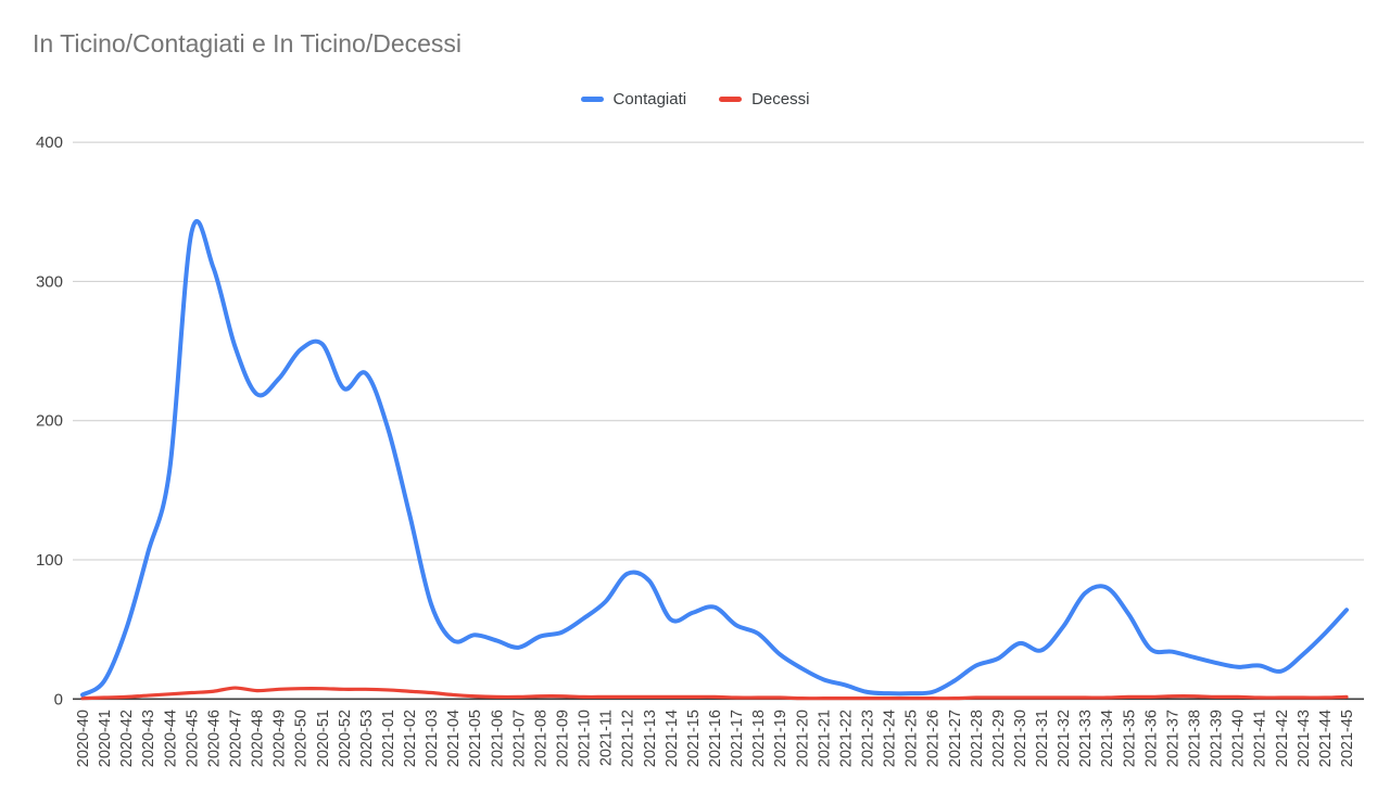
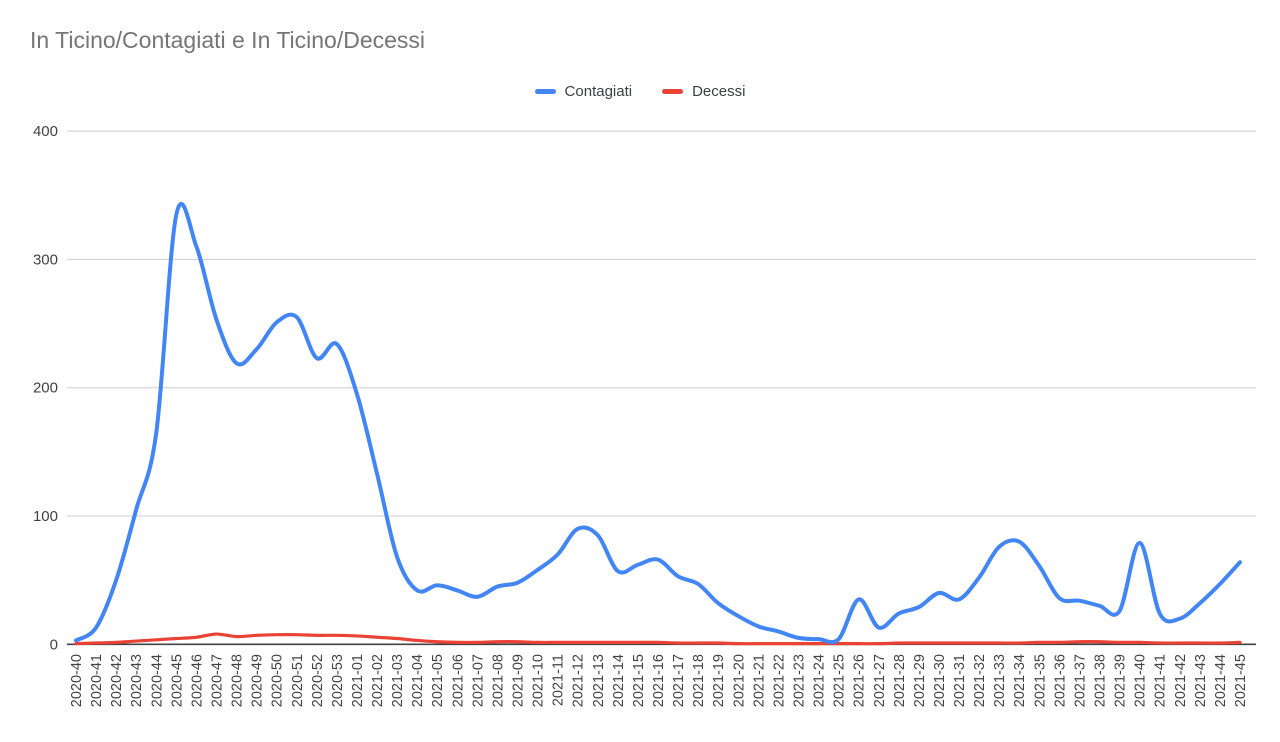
Contagiati/2021-26: 5 -> 35
Contagiati/2021-40: 23 -> 79
